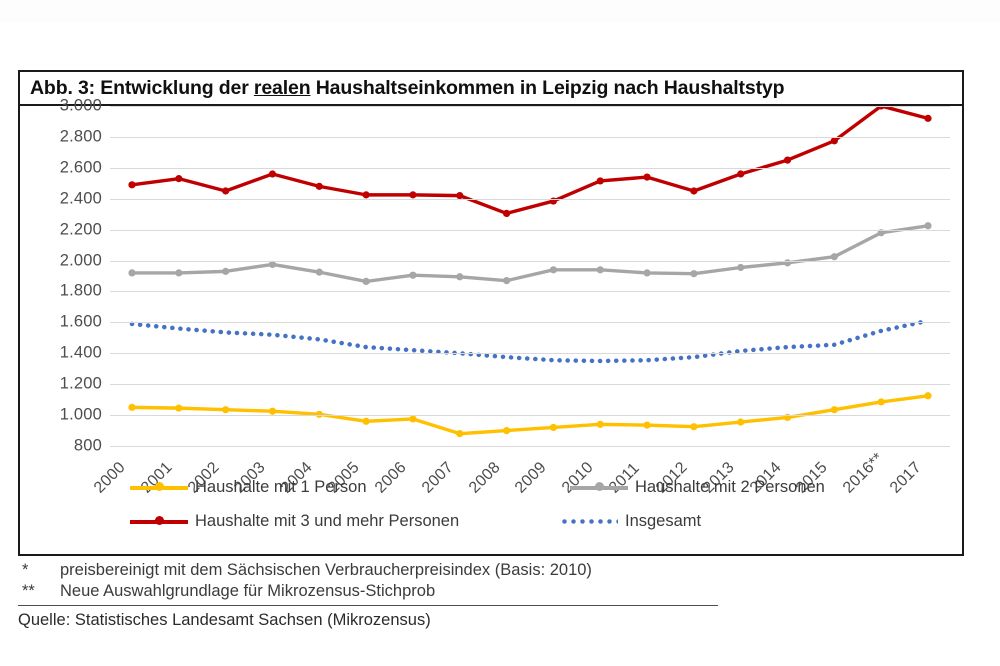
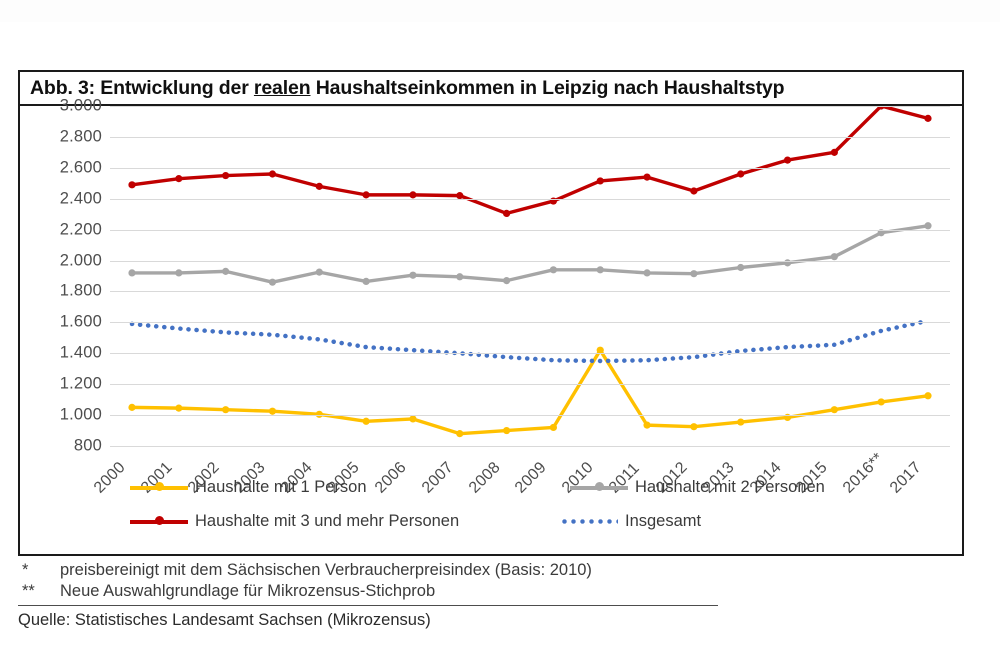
Haushalte mit 3 und mehr Personen/2002: 2450 -> 2550
Haushalte mit 2 Personen/2003: 1980 -> 1860
Haushalte mit 1 Person/2010: 940 -> 1420
Haushalte mit 3 und mehr Personen/2015: 2780 -> 2700
